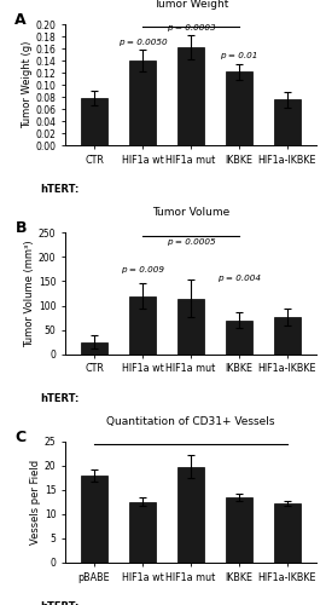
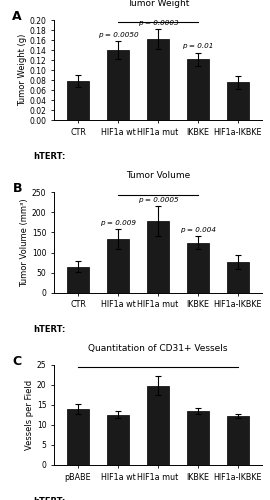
Tumor Volume/CTR: 25 -> 65
Tumor Volume/HIF1a wt: 120 -> 133
Tumor Volume/HIF1a mut: 115 -> 178
Tumor Volume/IKBKE: 70 -> 124
Quantitation of CD31+ Vessels/pBABE: 18.0 -> 14.0
